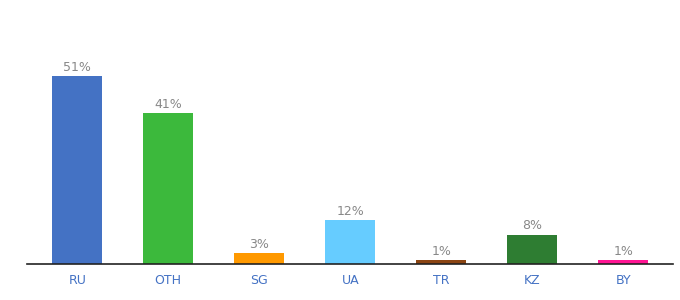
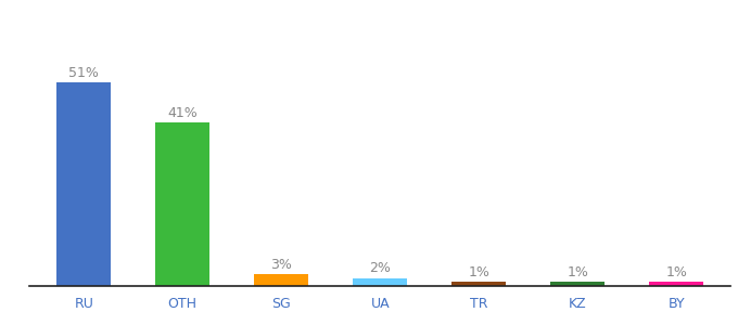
UA: 12% -> 2%
KZ: 8% -> 1%
